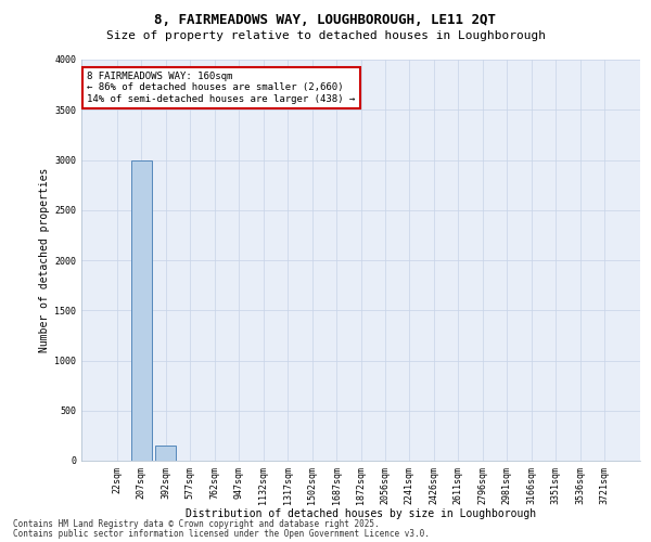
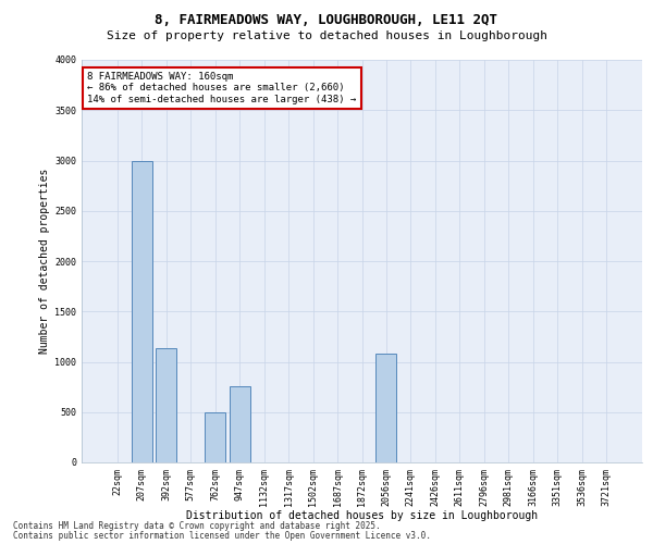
392sqm: 150 -> 1140
762sqm: 0 -> 500
947sqm: 0 -> 760
2056sqm: 0 -> 1080
